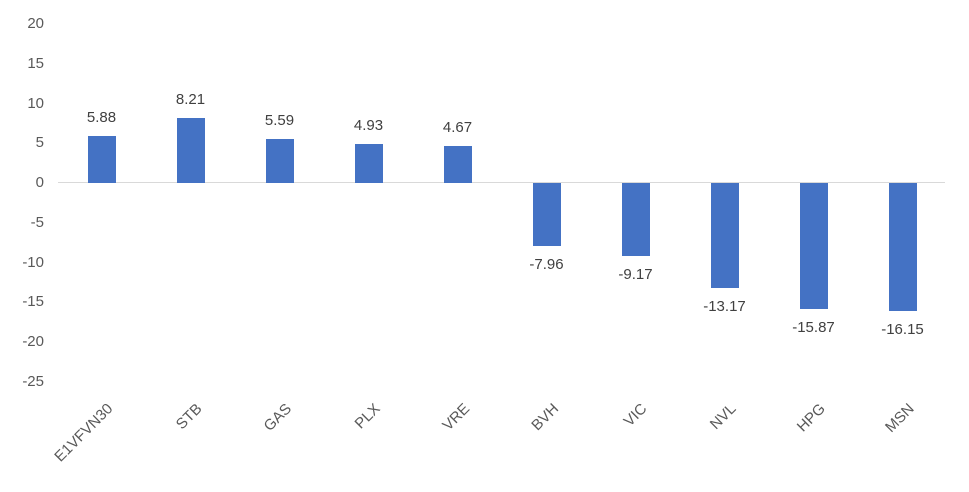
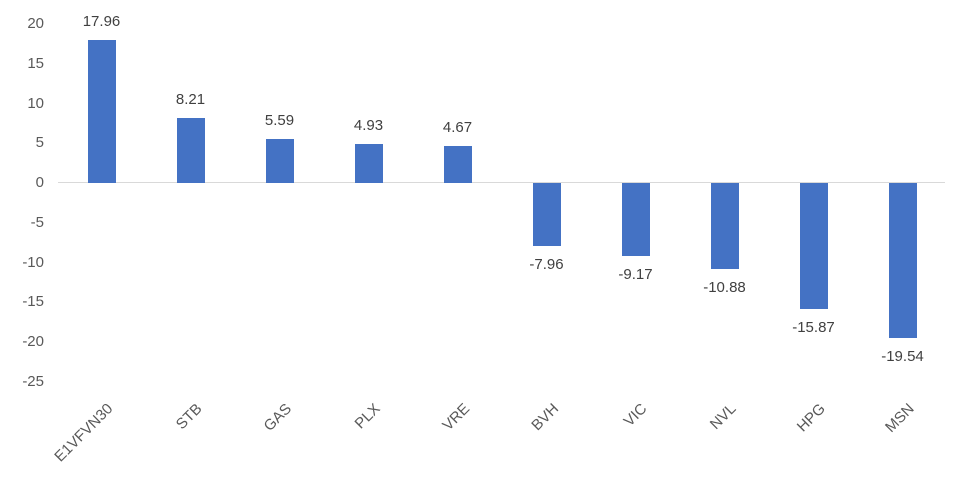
E1VFVN30: 5.88 -> 17.96
NVL: -13.17 -> -10.88
MSN: -16.15 -> -19.54
